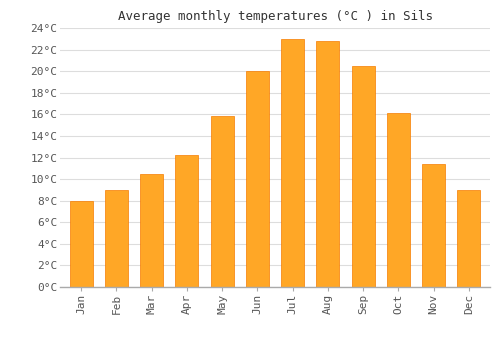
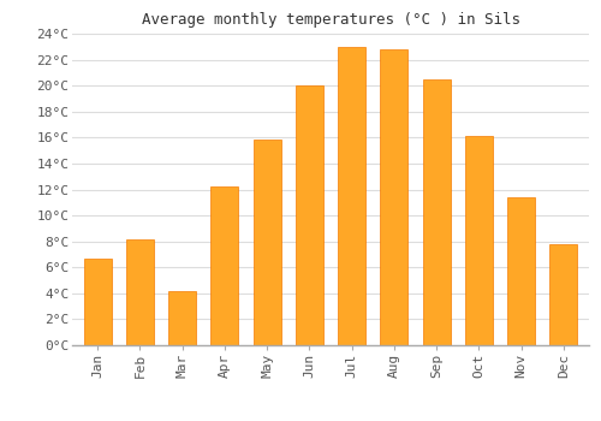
Jan: 8.0°C -> 6.7°C
Feb: 9.0°C -> 8.2°C
Mar: 10.5°C -> 4.2°C
Dec: 9.0°C -> 7.8°C
